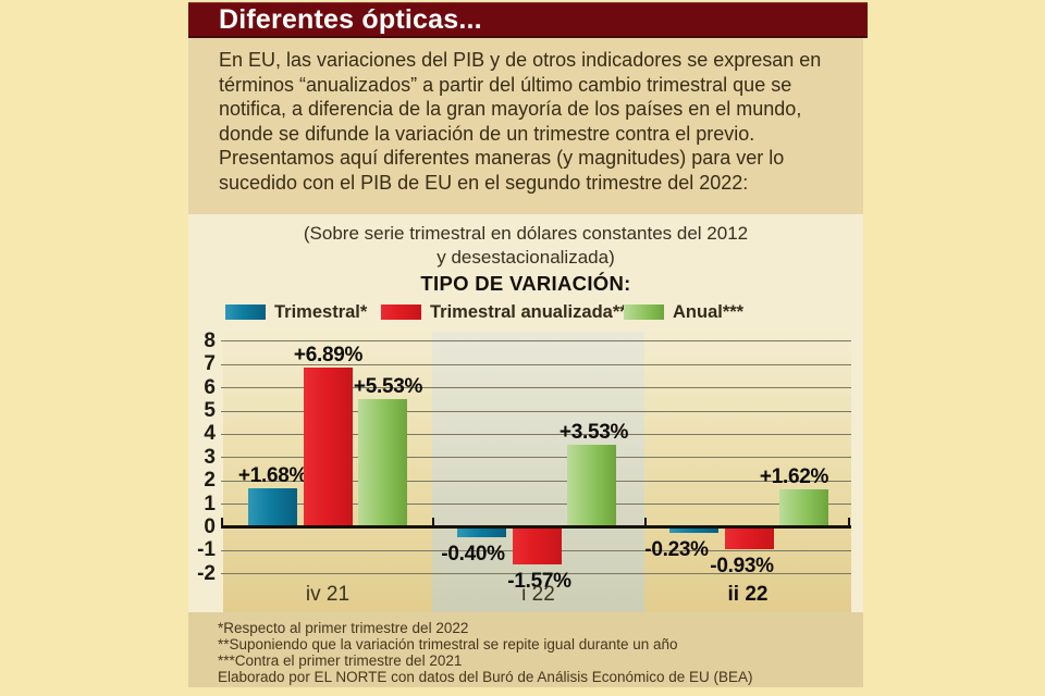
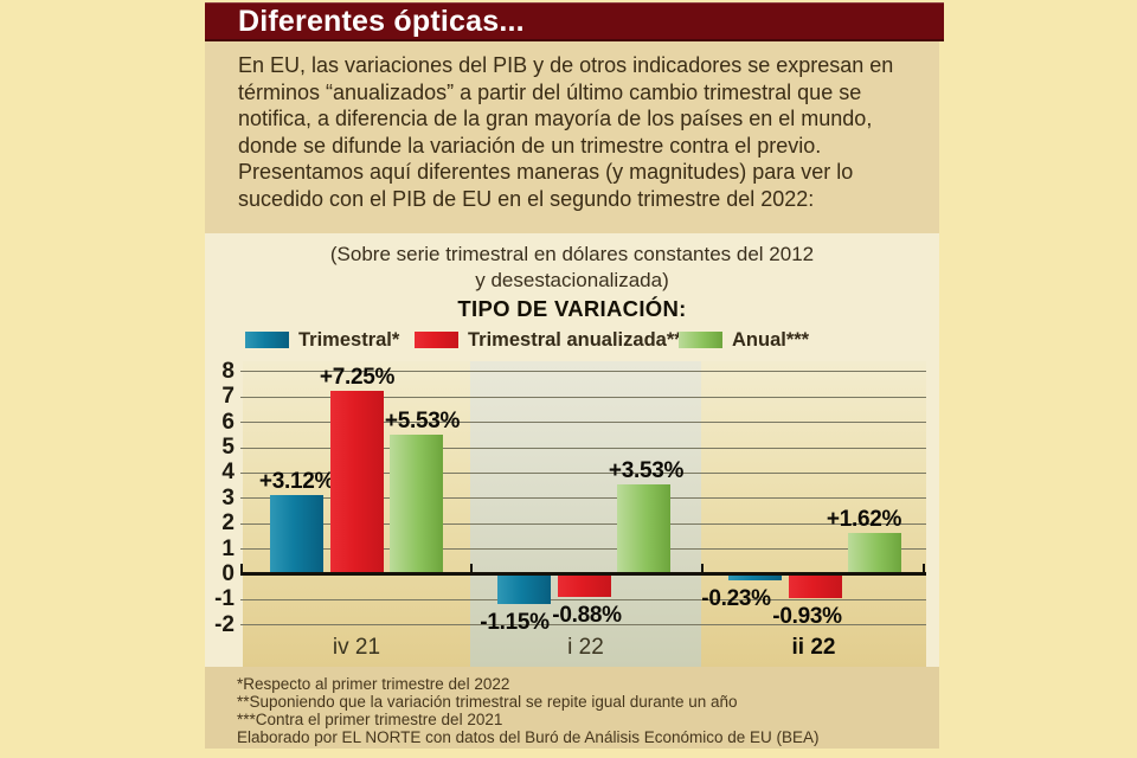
Trimestral*/iv 21: +1.68% -> +3.12%
Trimestral anualizada**/iv 21: +6.89% -> +7.25%
Trimestral*/i 22: -0.40% -> -1.15%
Trimestral anualizada**/i 22: -1.57% -> -0.88%
